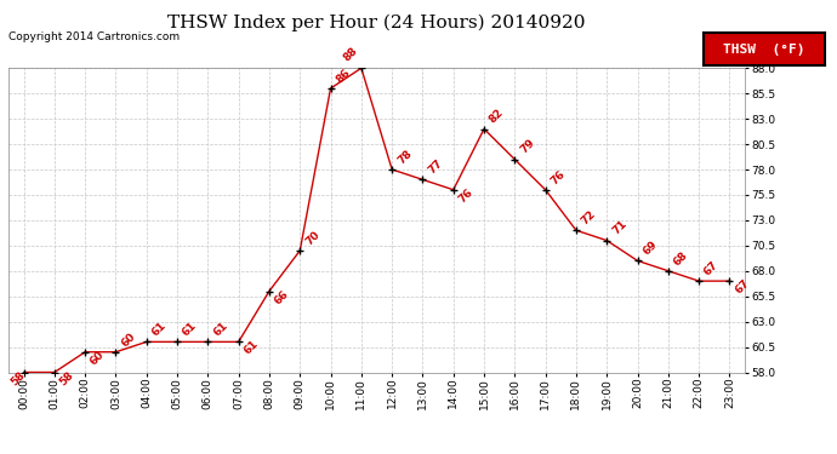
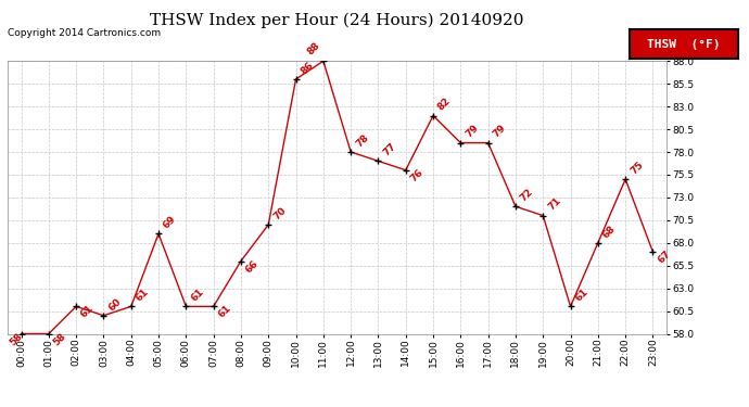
02:00: 60 -> 61
05:00: 61 -> 69
17:00: 76 -> 79
20:00: 69 -> 61
22:00: 67 -> 75
